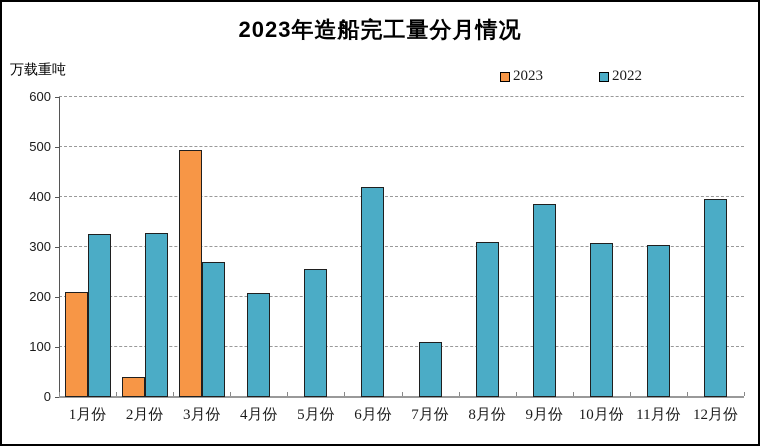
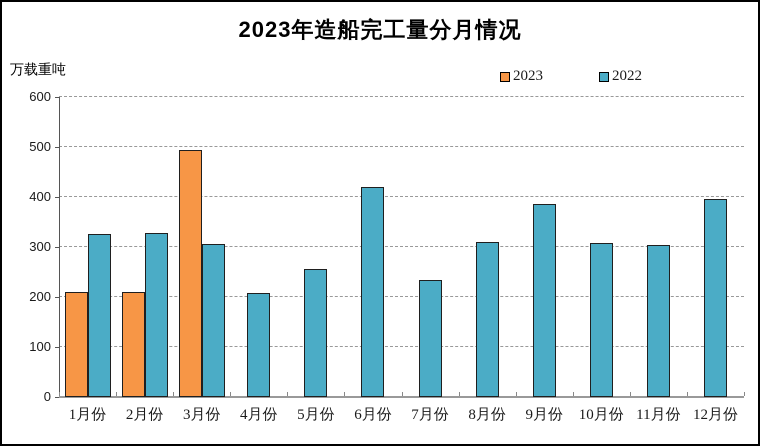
2023/2月份: 40 -> 210
2022/3月份: 270 -> 310
2022/7月份: 110 -> 240
